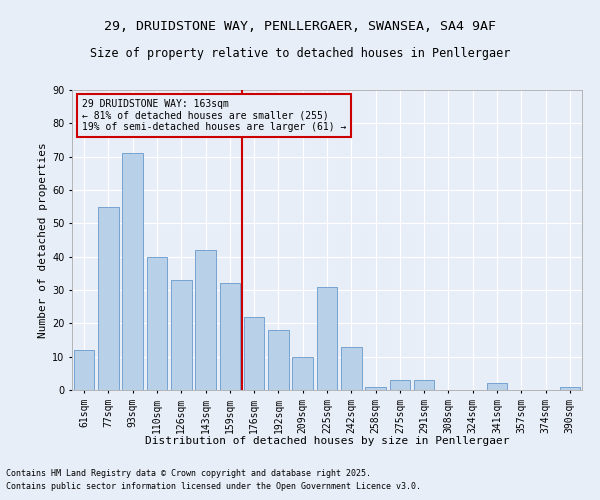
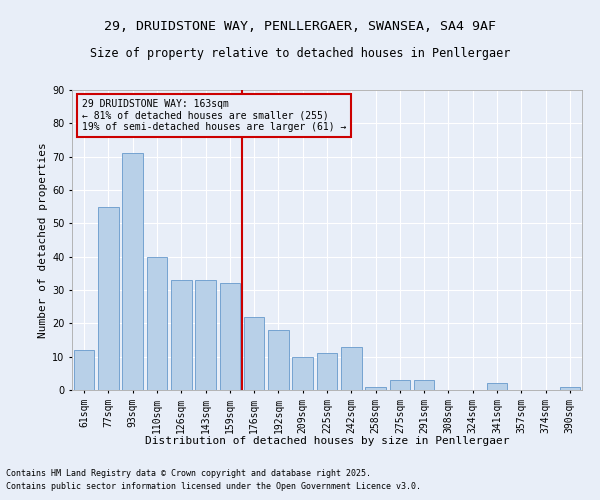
143sqm: 42 -> 33
225sqm: 31 -> 11
